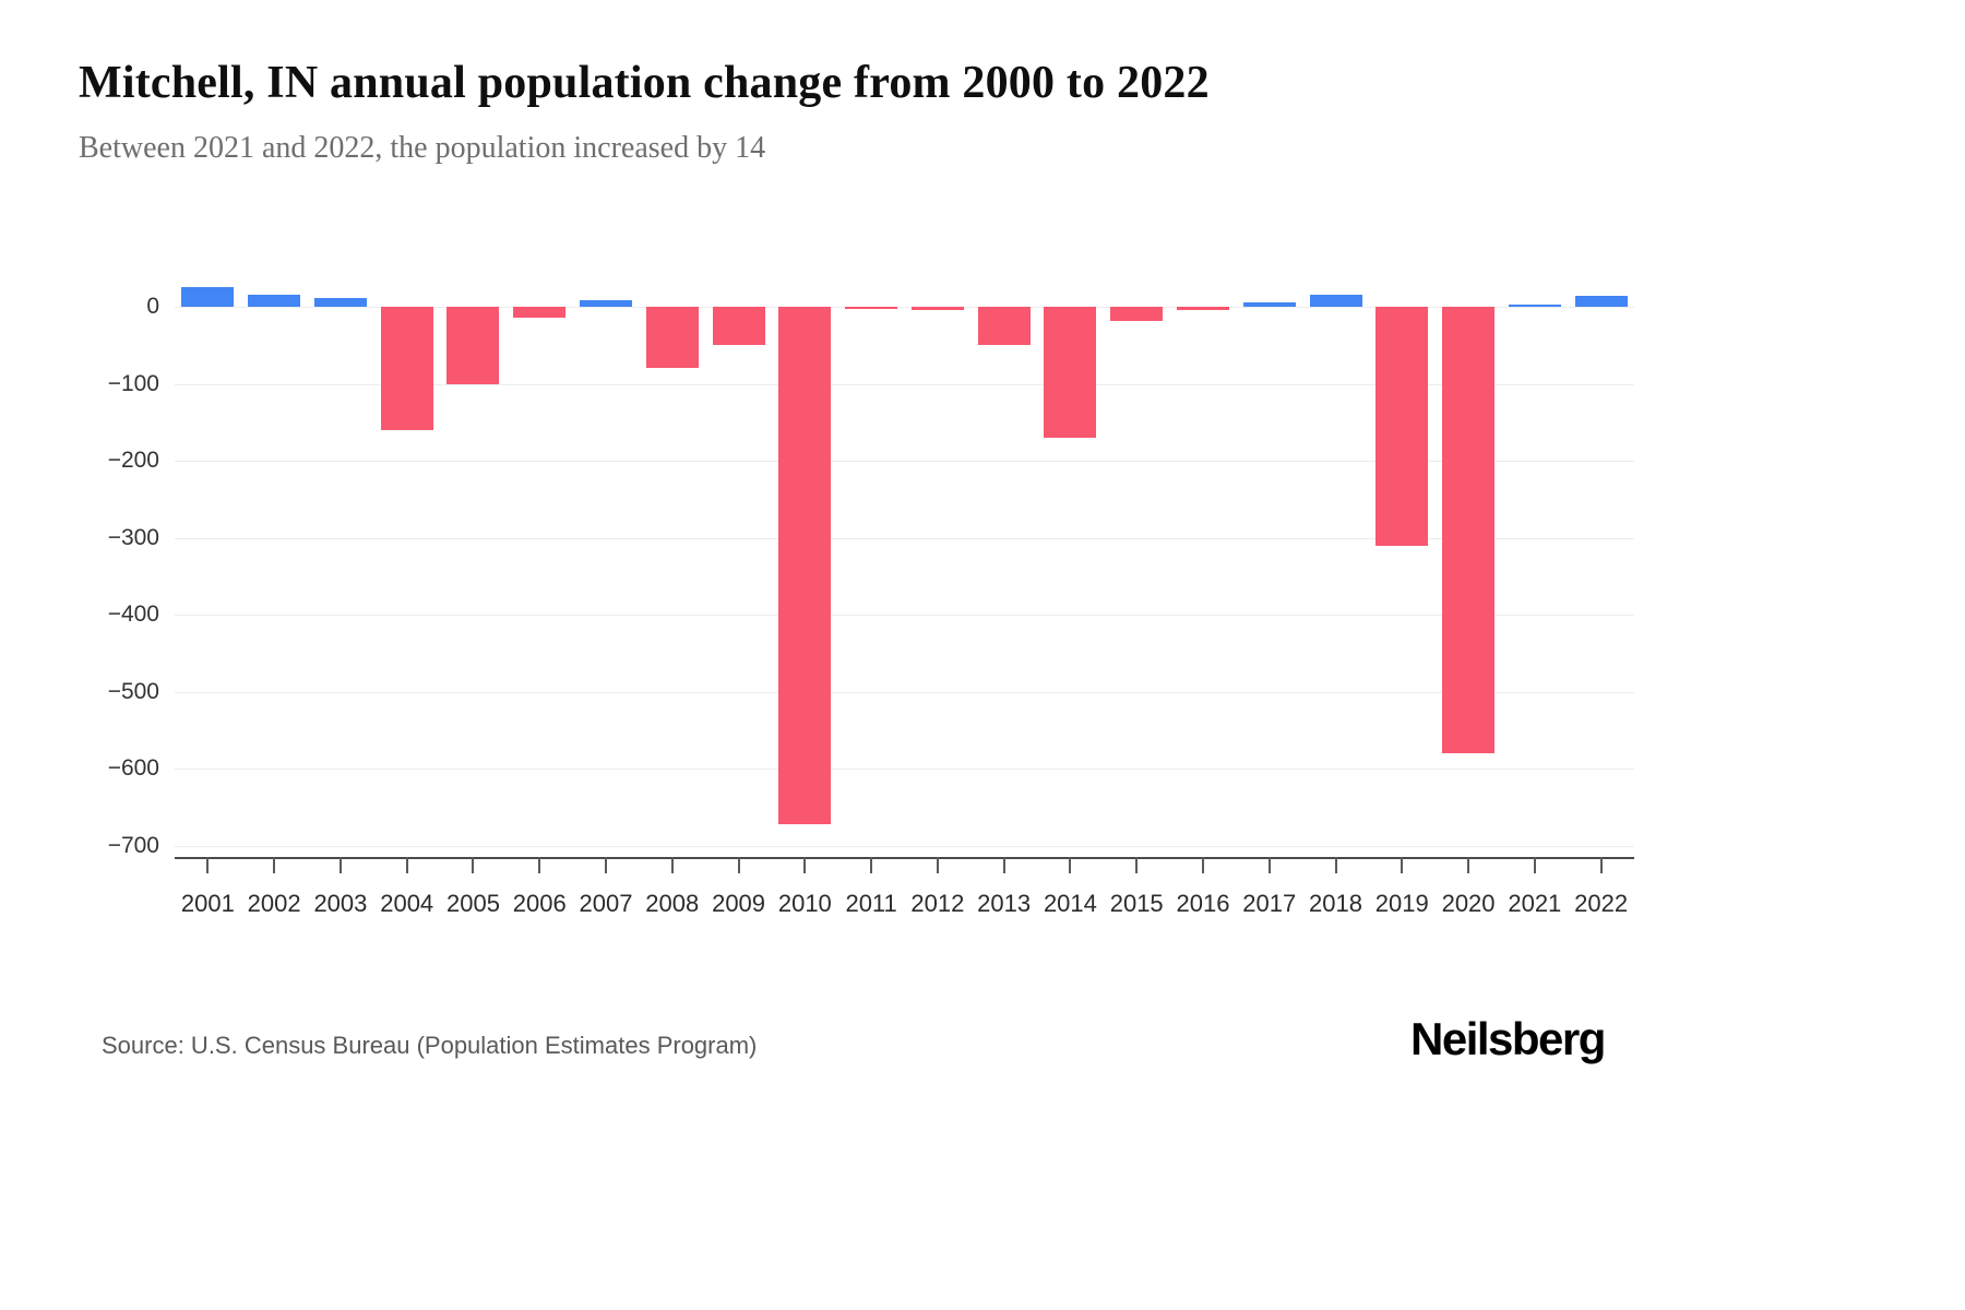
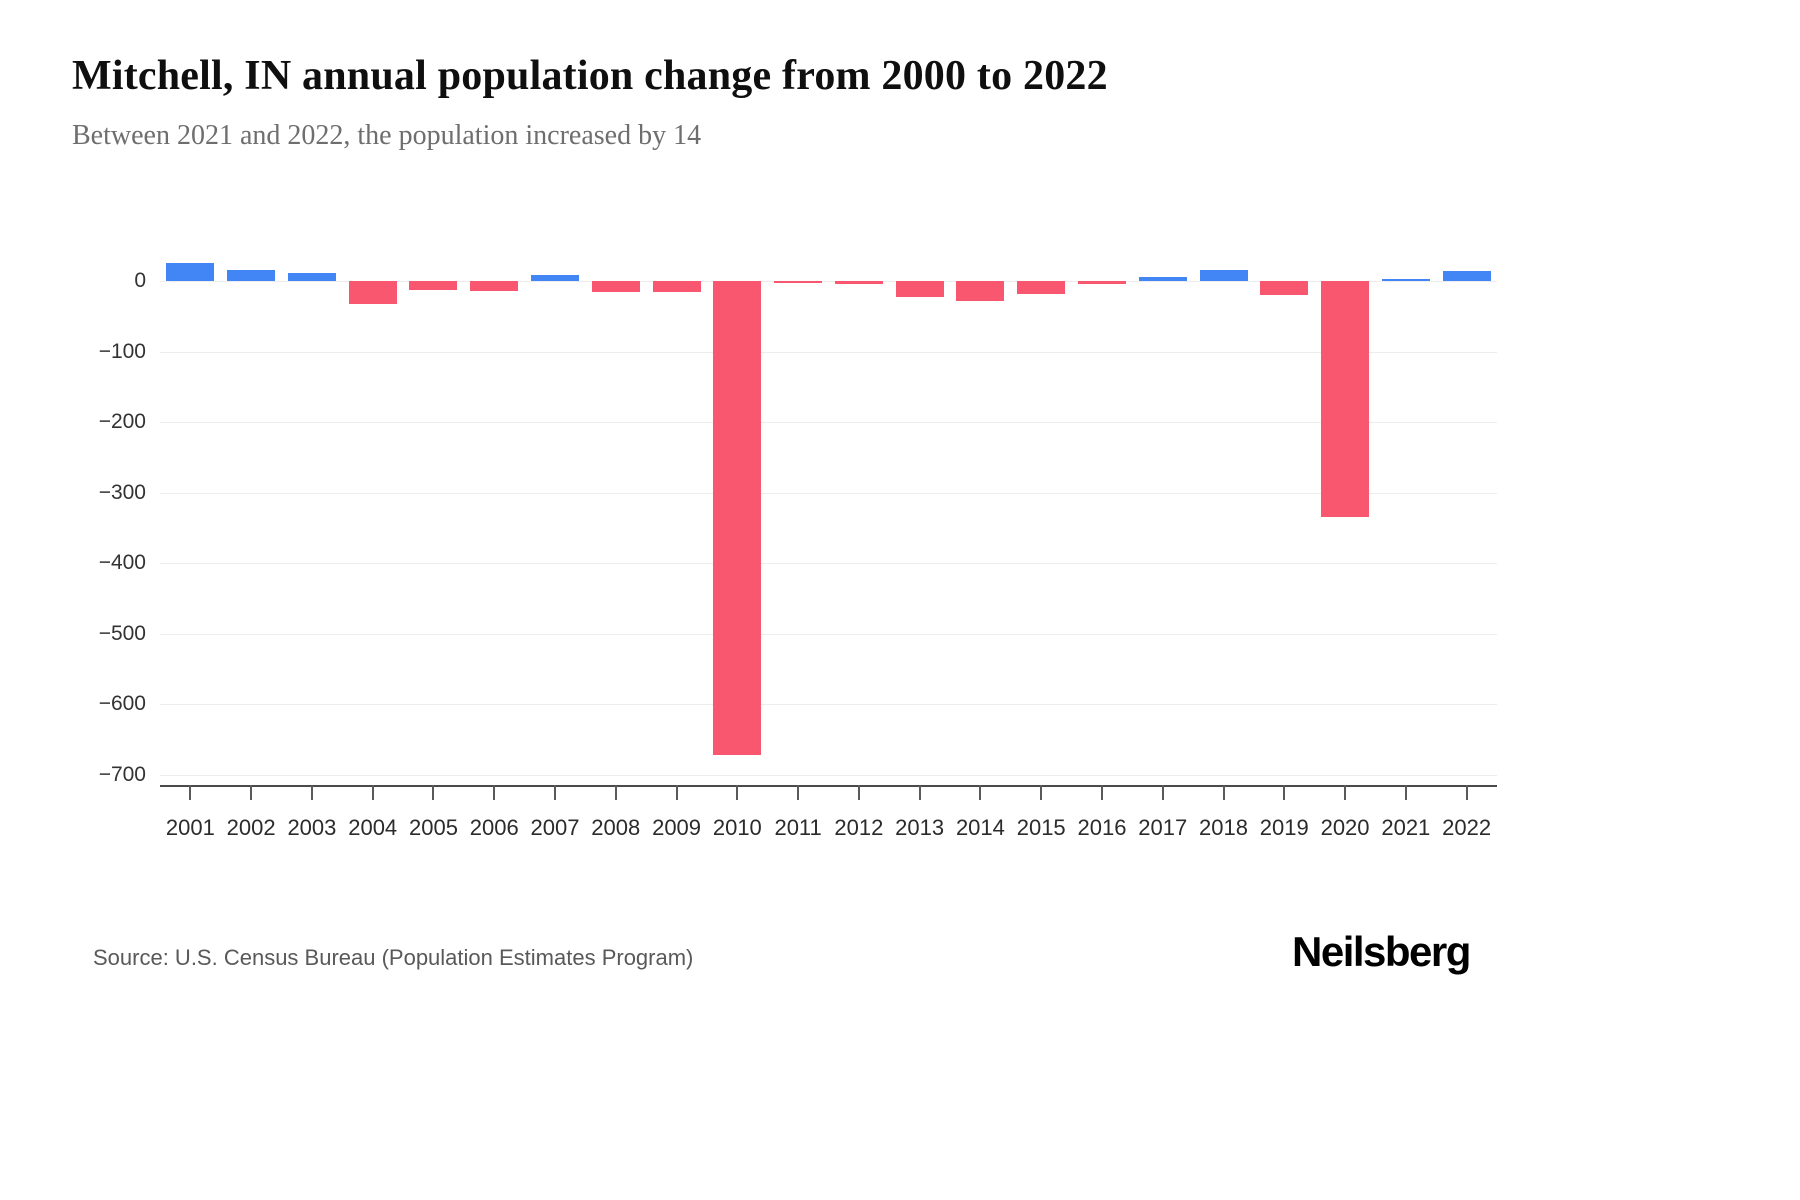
2004: -160 -> -30
2005: -100 -> -10
2008: -80 -> -20
2009: -50 -> -20
2013: -50 -> -20
2014: -170 -> -30
2019: -310 -> -20
2020: -580 -> -340
